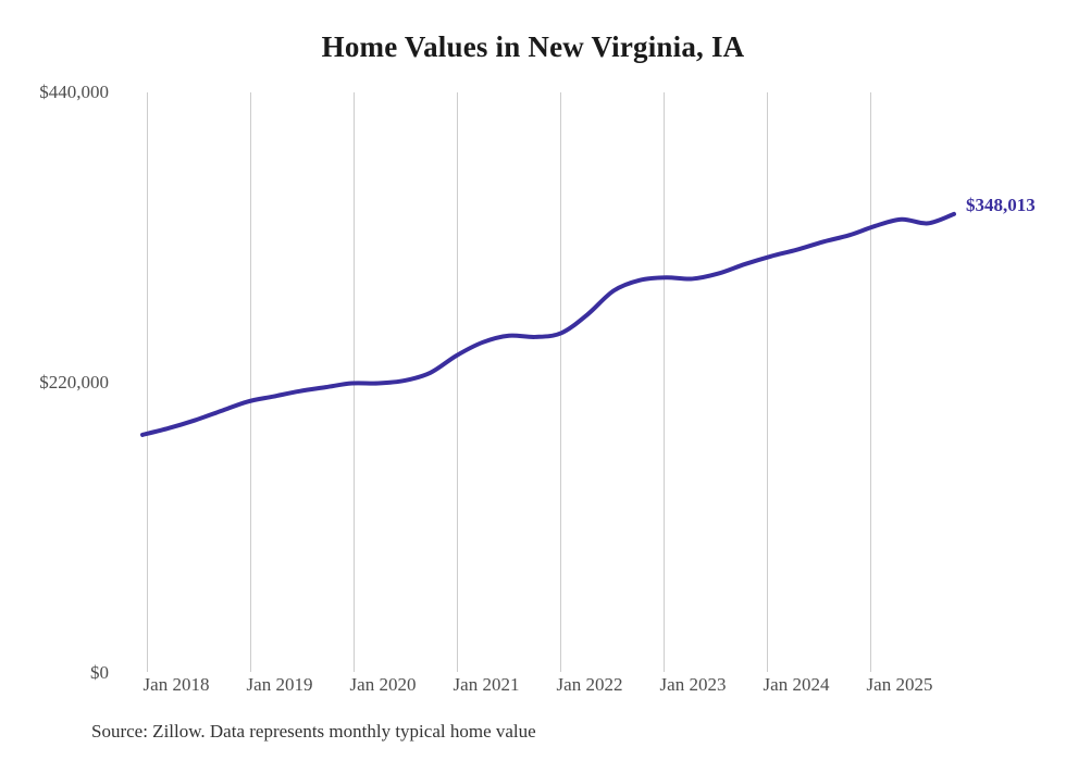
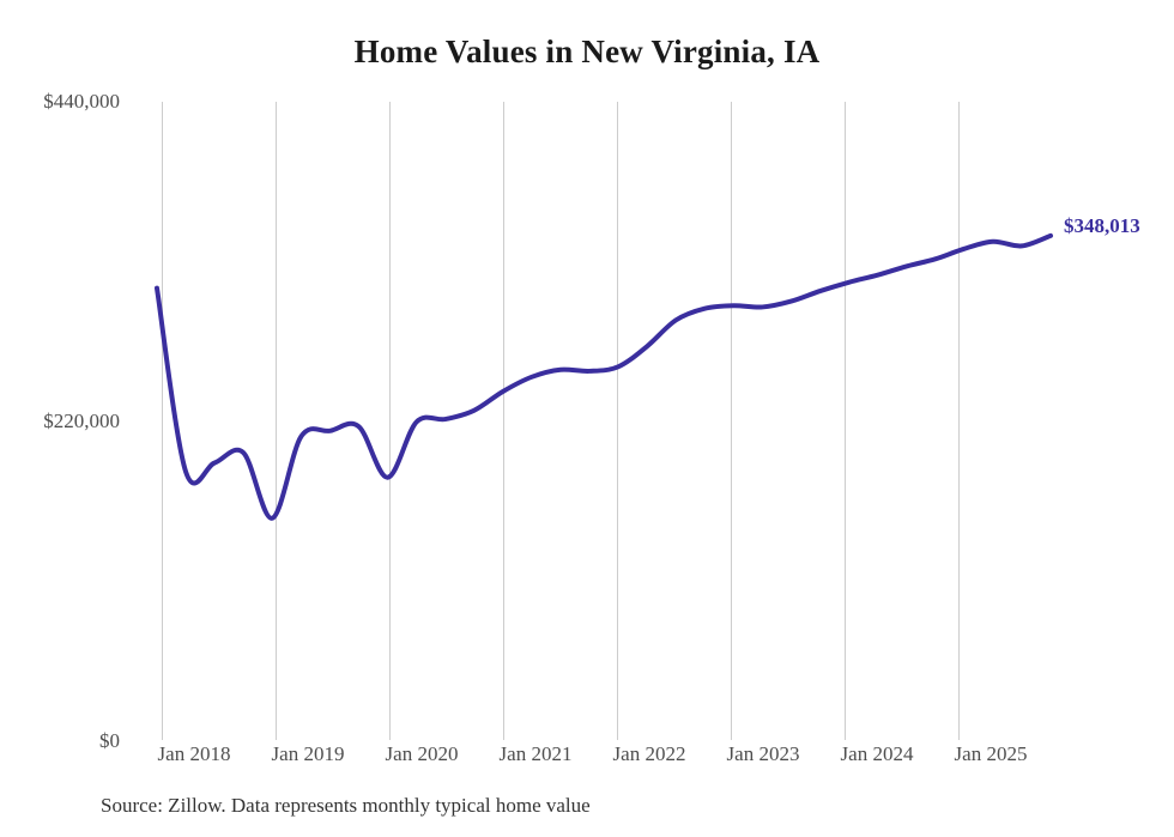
Jan 2018: $181000 -> $312000
Jan 2019: $206000 -> $154000
Jan 2020: $220000 -> $182000
